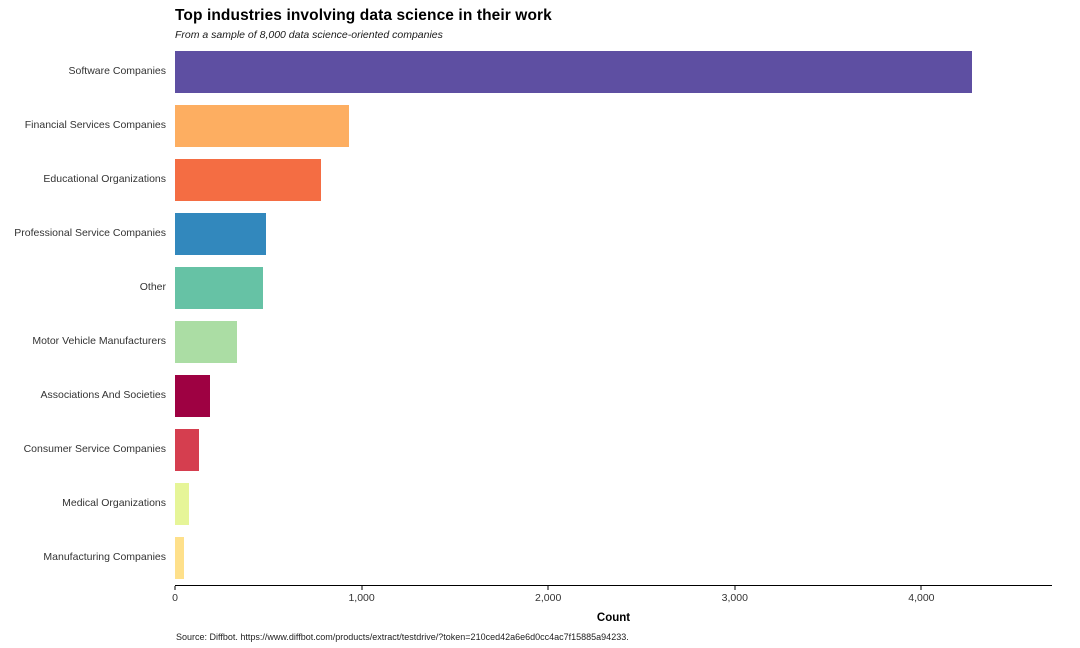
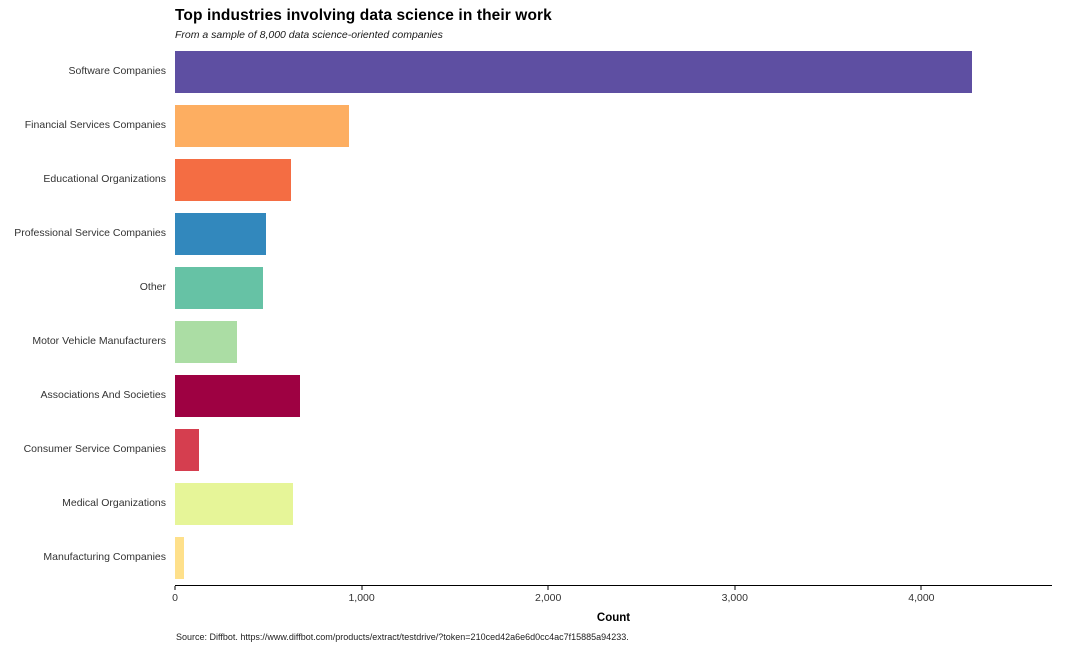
Educational Organizations: 780 -> 620
Associations And Societies: 190 -> 670
Medical Organizations: 80 -> 630
